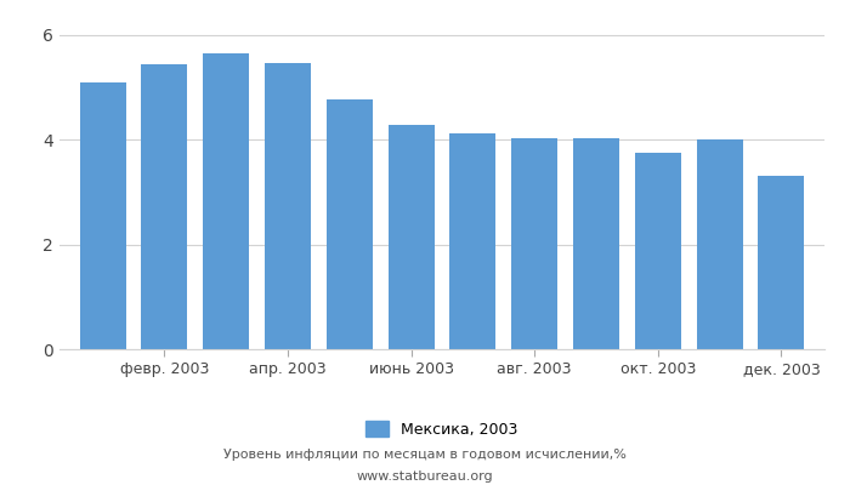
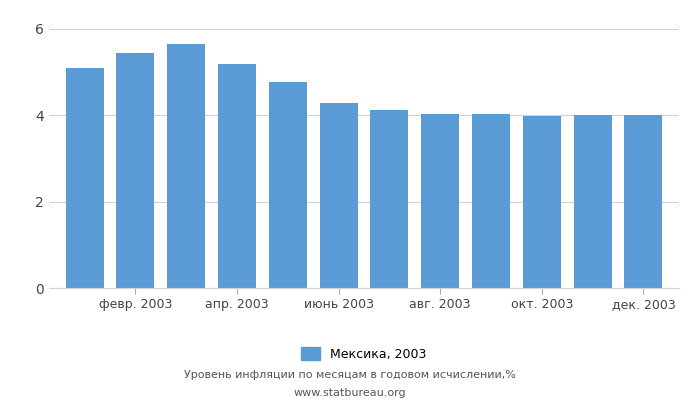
апр. 2003: 5.45 -> 5.18
окт. 2003: 3.75 -> 3.99
дек. 2003: 3.30 -> 4.01
